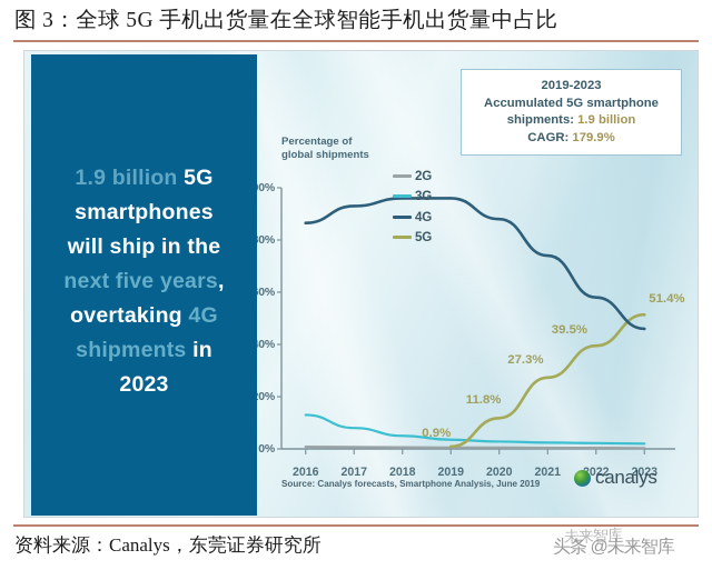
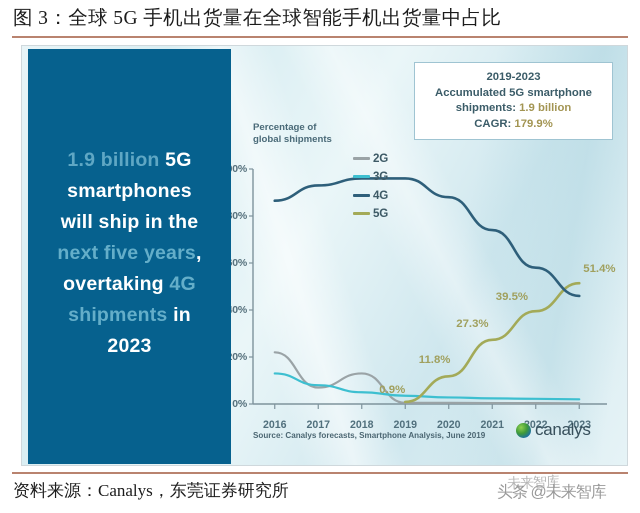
2G/2016: 1% -> 22%
2G/2017: 1% -> 7%
2G/2018: 1% -> 13%
